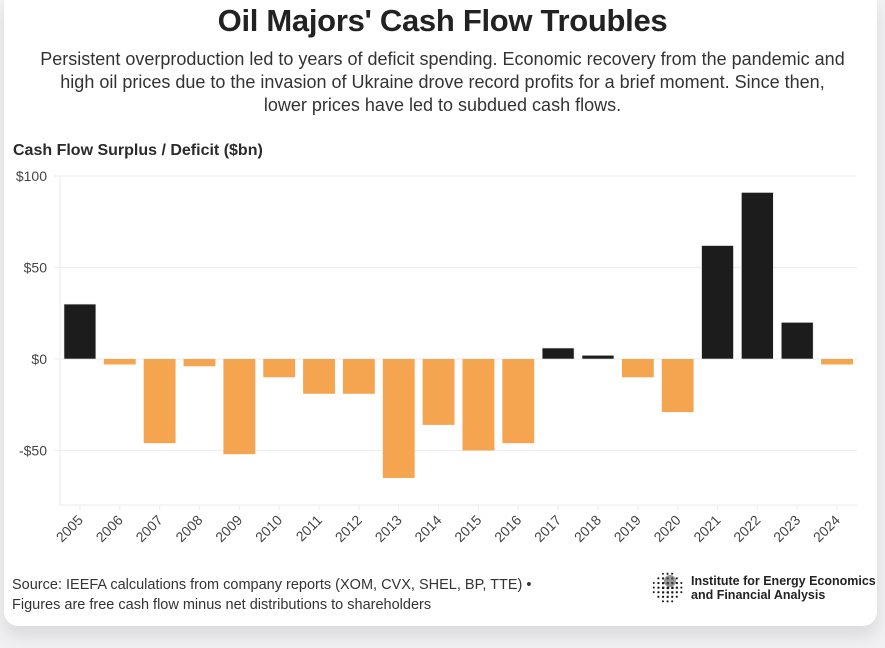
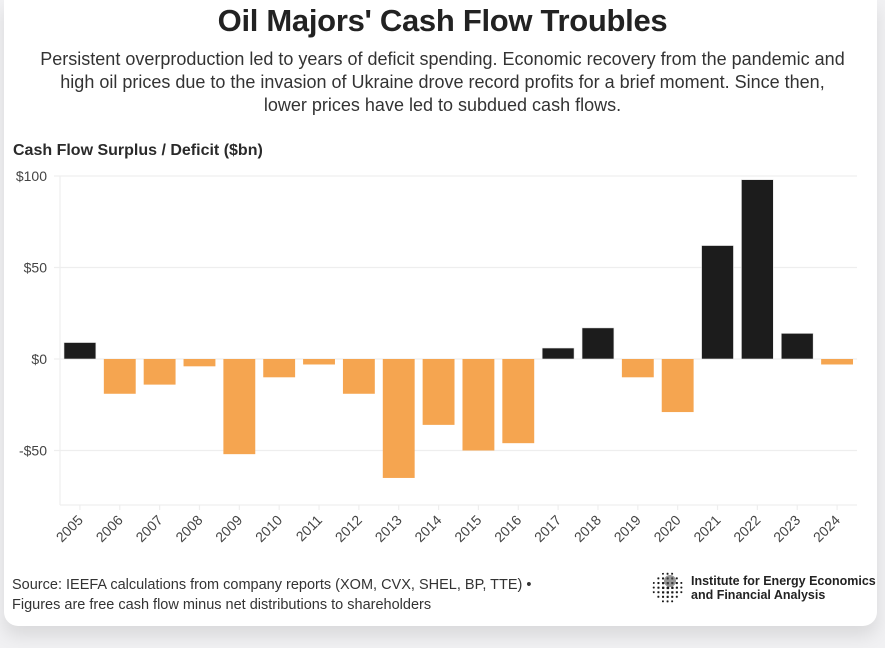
2005: $30 -> $9
2006: -$3 -> -$19
2007: -$46 -> -$14
2011: -$19 -> -$3
2018: $2 -> $17
2022: $91 -> $98
2023: $20 -> $14
